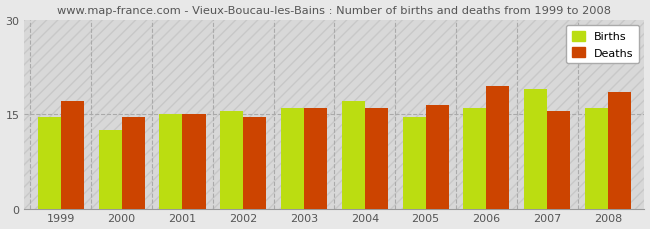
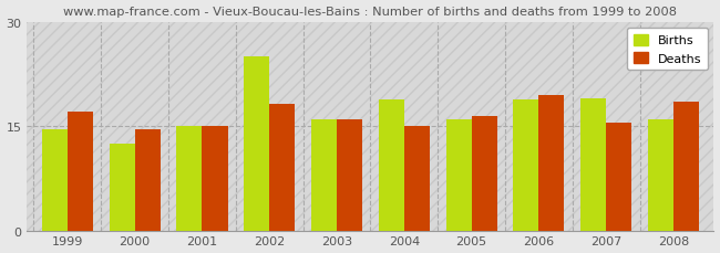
Births/2002: 15.5 -> 25.0
Deaths/2002: 14.5 -> 18.2
Births/2004: 17.0 -> 18.8
Deaths/2004: 16.0 -> 15.0
Births/2005: 14.5 -> 16.0
Births/2006: 16.0 -> 18.8
